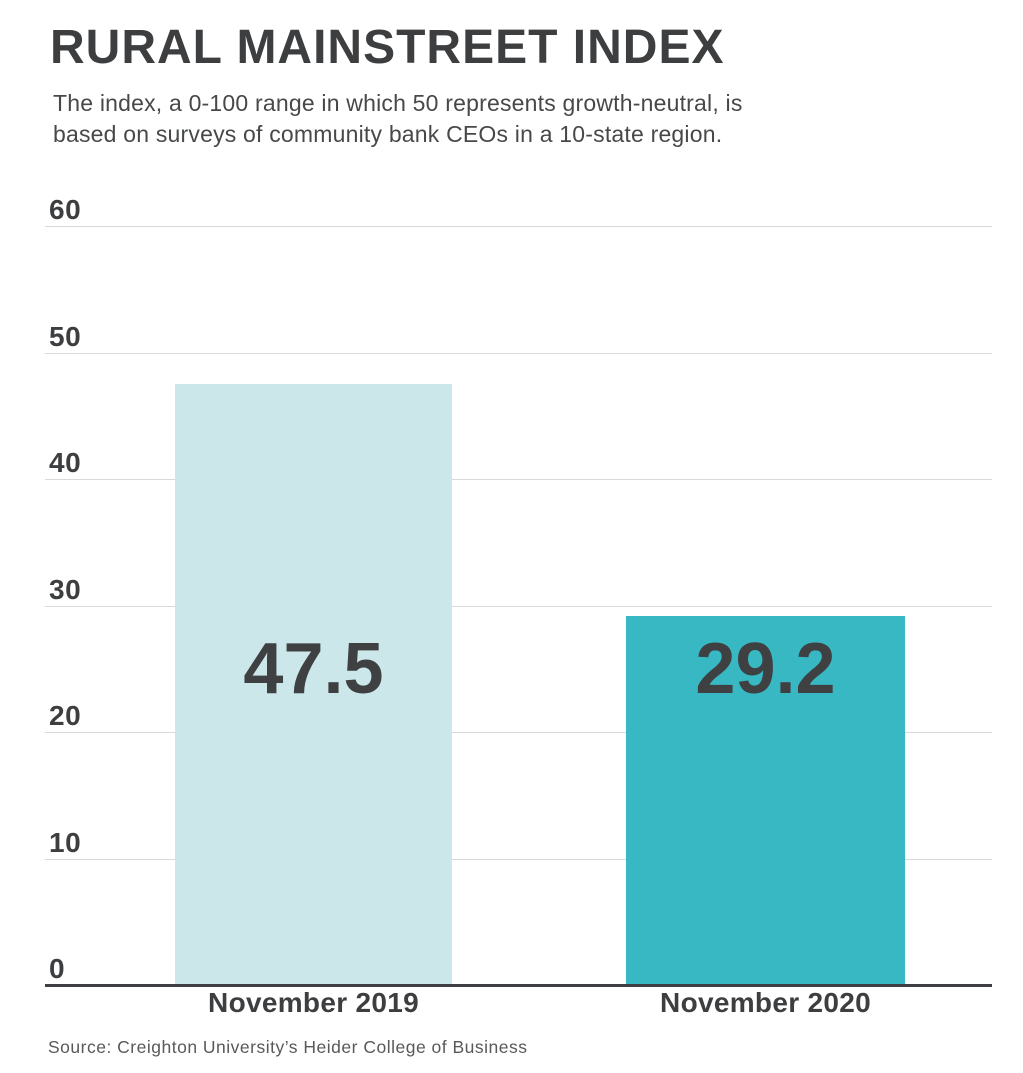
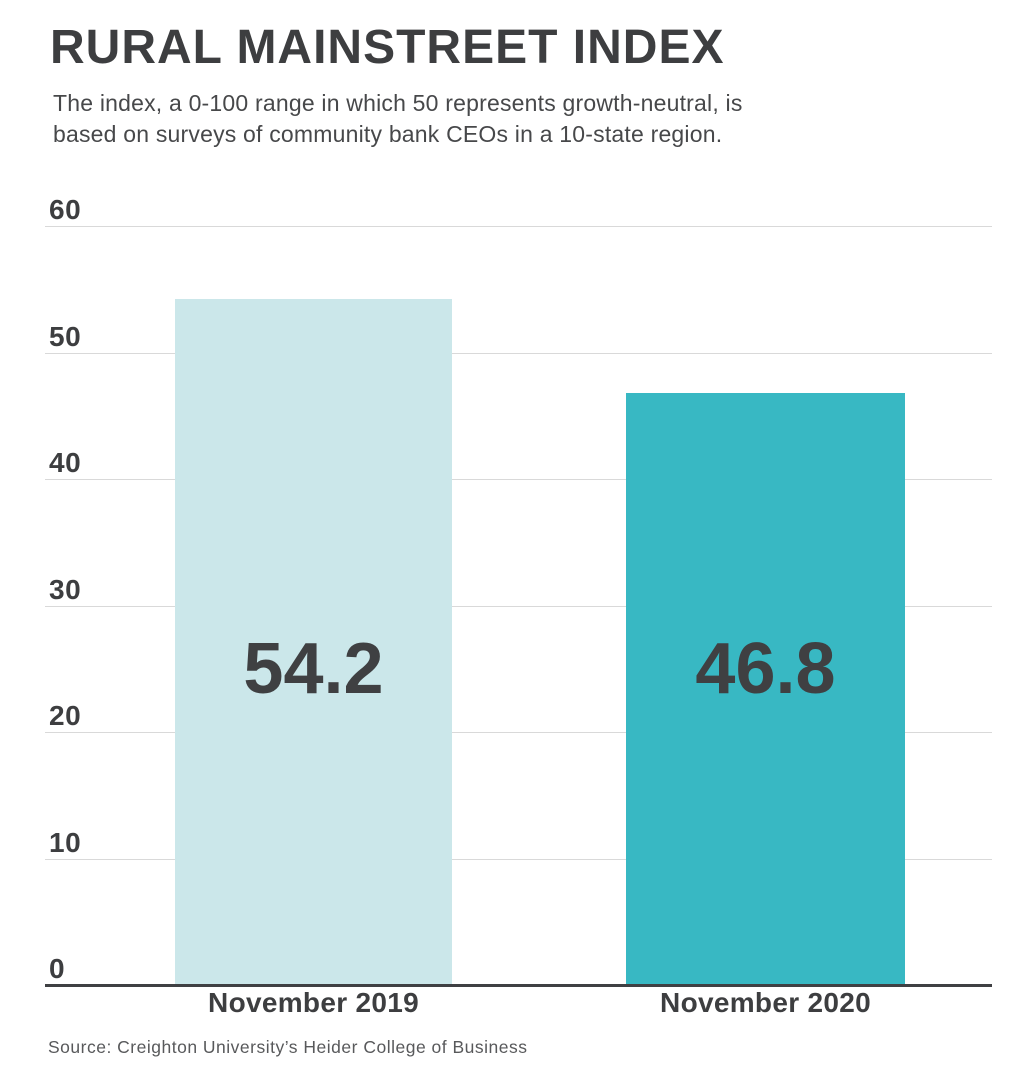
November 2019: 47.5 -> 54.2
November 2020: 29.2 -> 46.8
